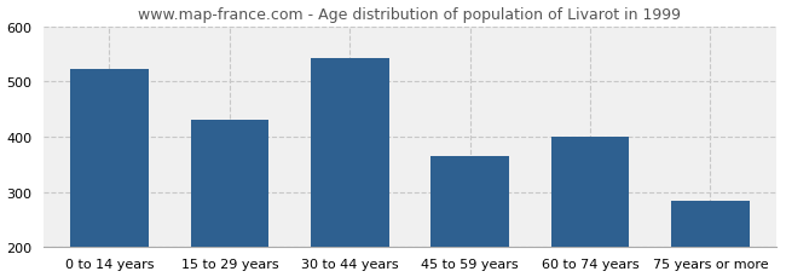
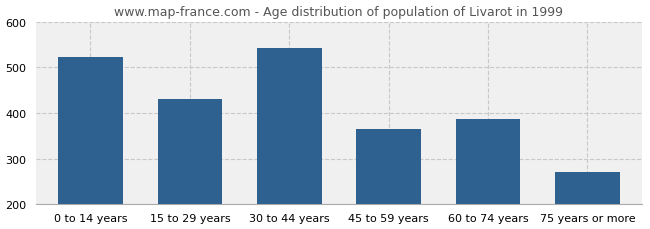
60 to 74 years: 400 -> 386
75 years or more: 285 -> 271
